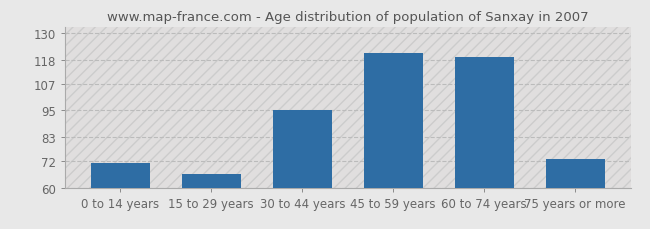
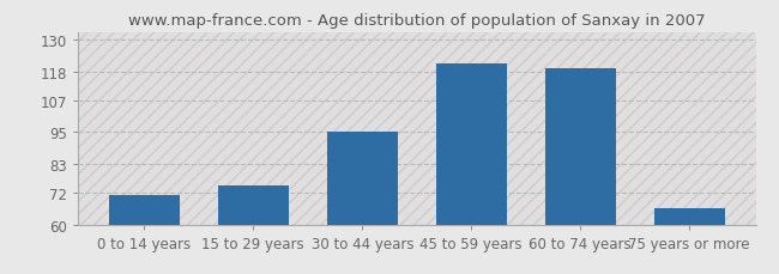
15 to 29 years: 66 -> 75
75 years or more: 73 -> 66
